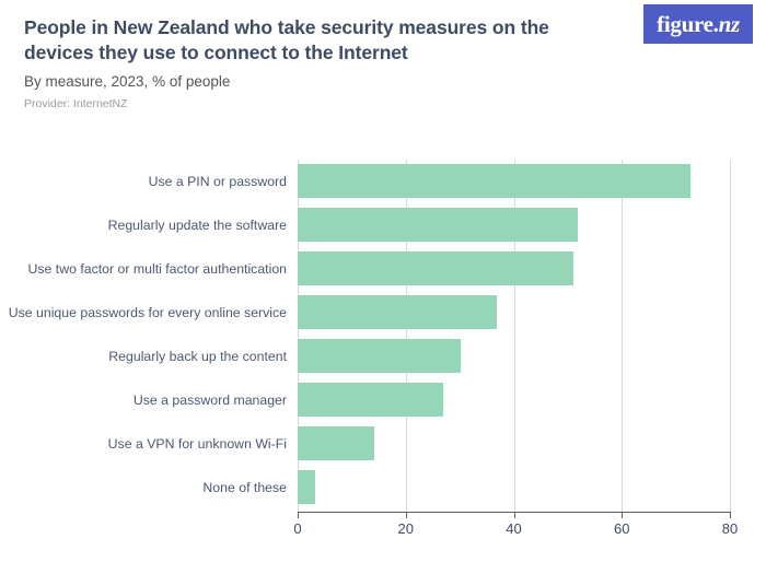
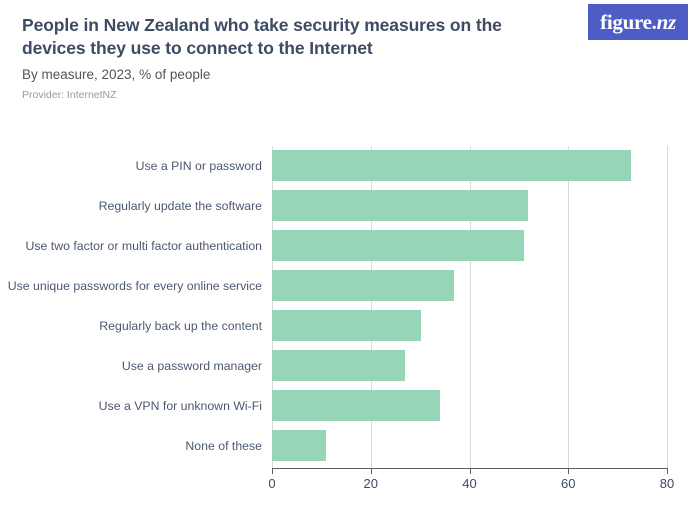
Use a VPN for unknown Wi-Fi: 14 -> 34
None of these: 3 -> 11
